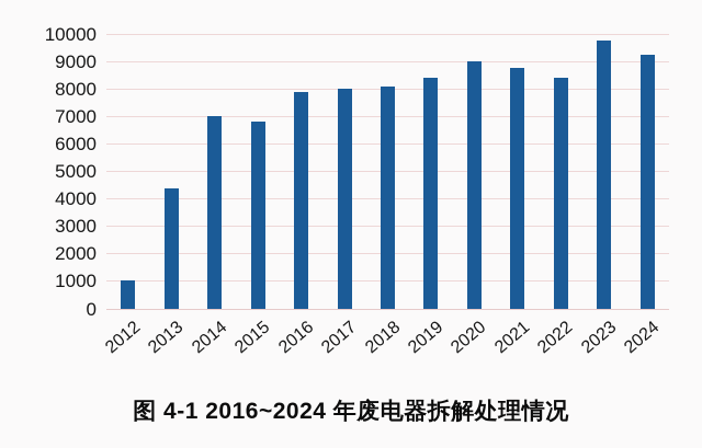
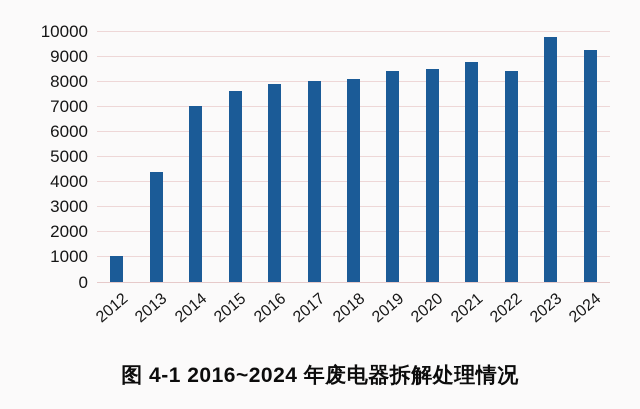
2015: 6800 -> 7600
2020: 9000 -> 8500
